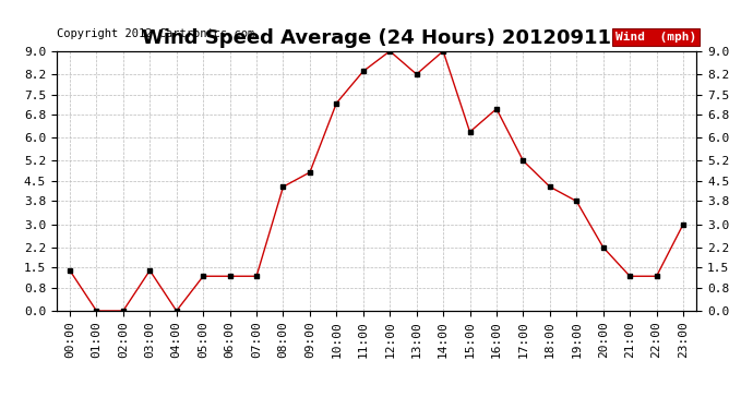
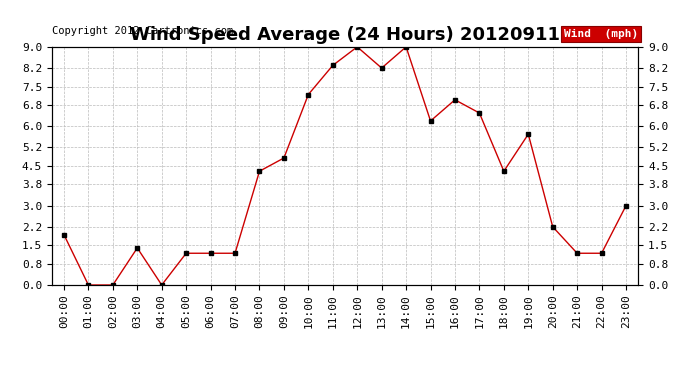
00:00: 1.4 -> 1.9
17:00: 5.2 -> 6.5
19:00: 3.8 -> 5.7
